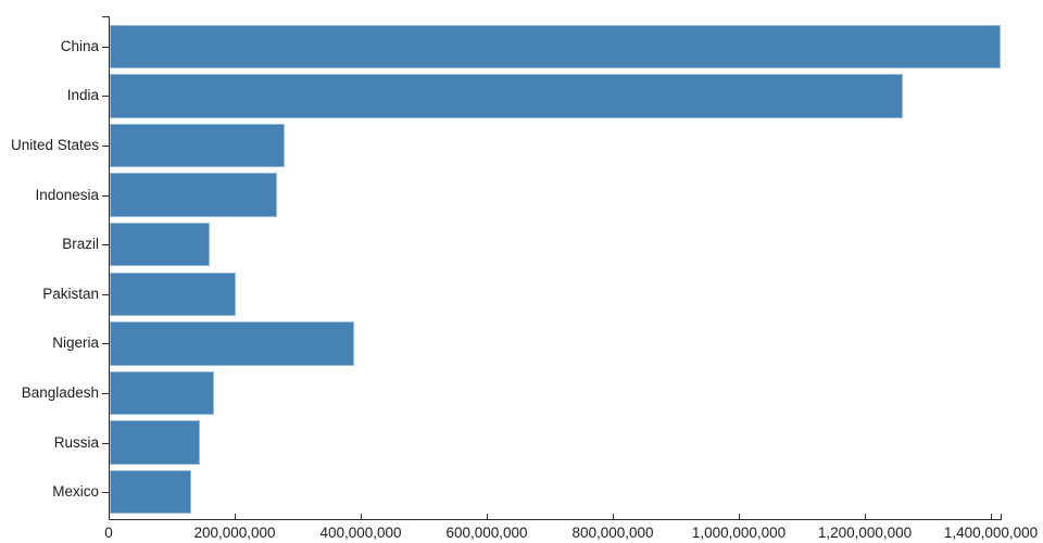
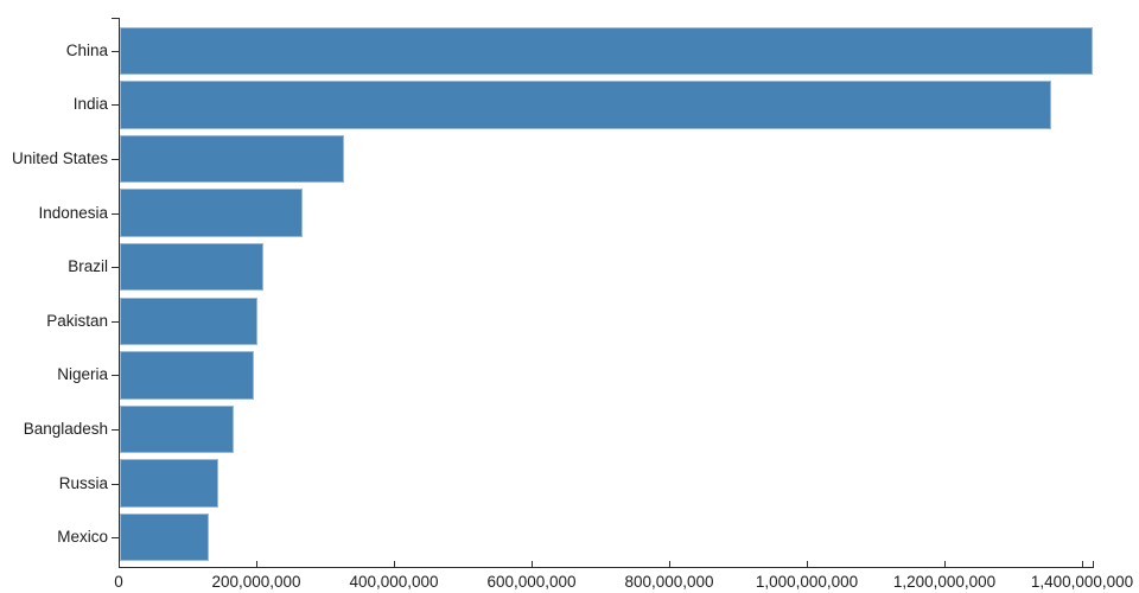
India: 1260000000 -> 1350000000
United States: 280000000 -> 330000000
Brazil: 160000000 -> 210000000
Nigeria: 390000000 -> 200000000
